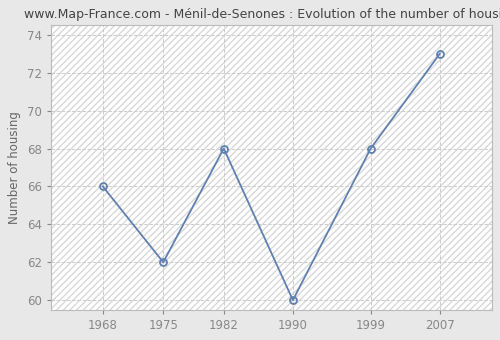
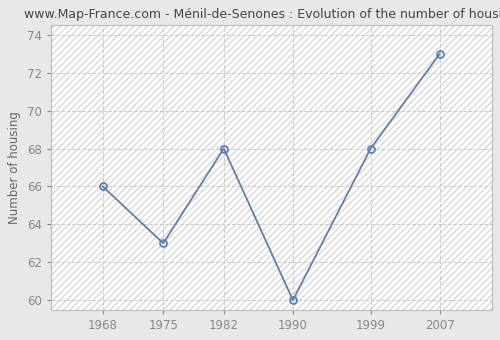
1975: 62 -> 63
